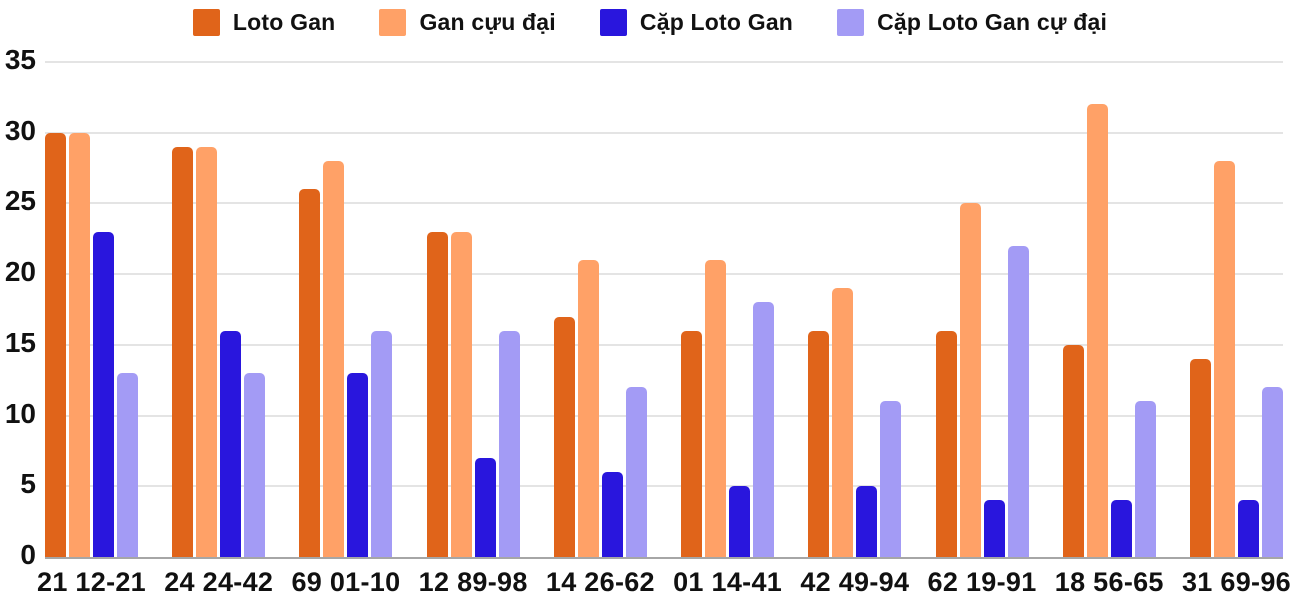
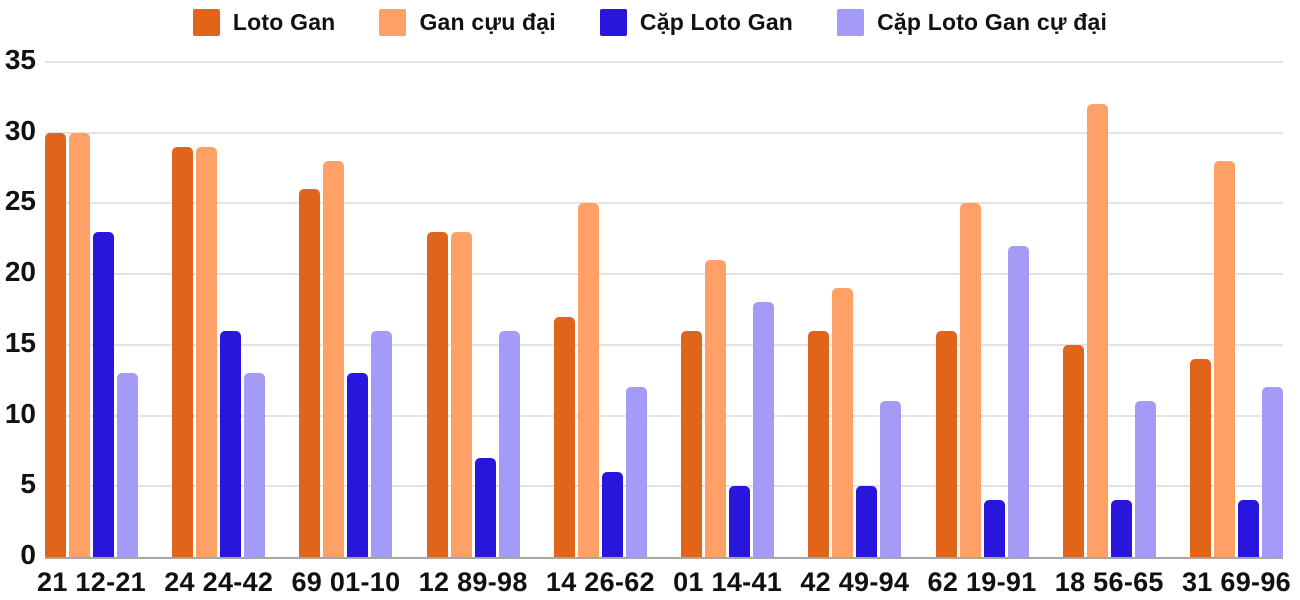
Gan cựu đại/14 26-62: 21 -> 25
